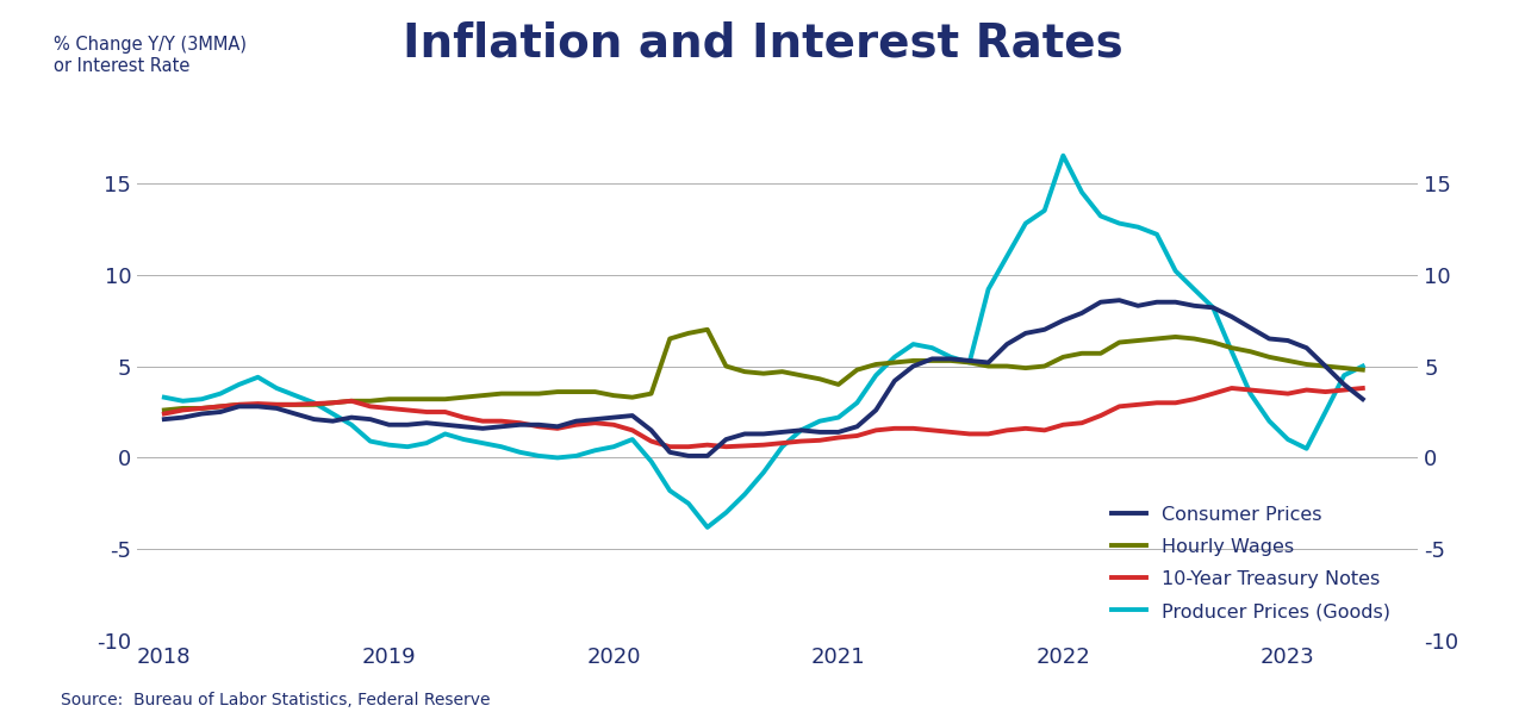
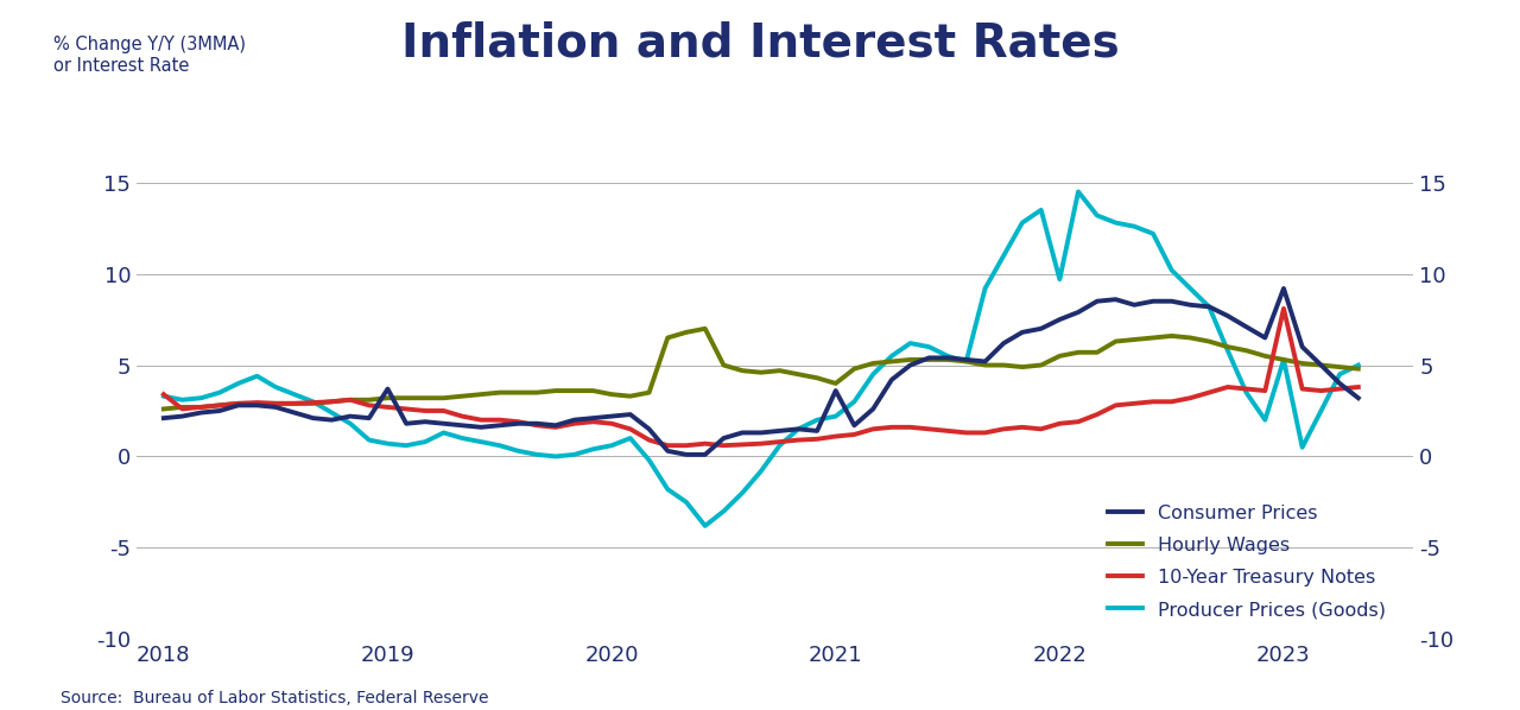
10-Year Treasury Notes/2018: 2.4 -> 3.4
Consumer Prices/2019: 1.8 -> 3.7
Consumer Prices/2021: 1.4 -> 3.6
Producer Prices (Goods)/2022: 16.5 -> 9.7
Consumer Prices/2023: 6.4 -> 9.2
10-Year Treasury Notes/2023: 3.5 -> 8.1
Producer Prices (Goods)/2023: 1.0 -> 5.3
